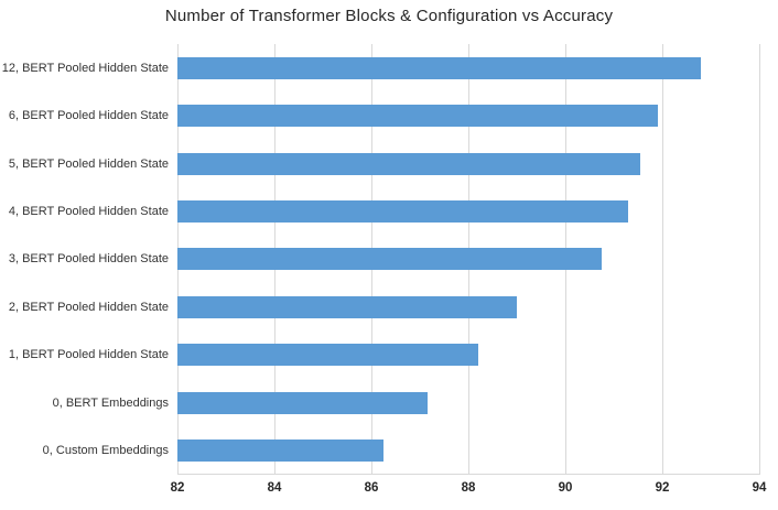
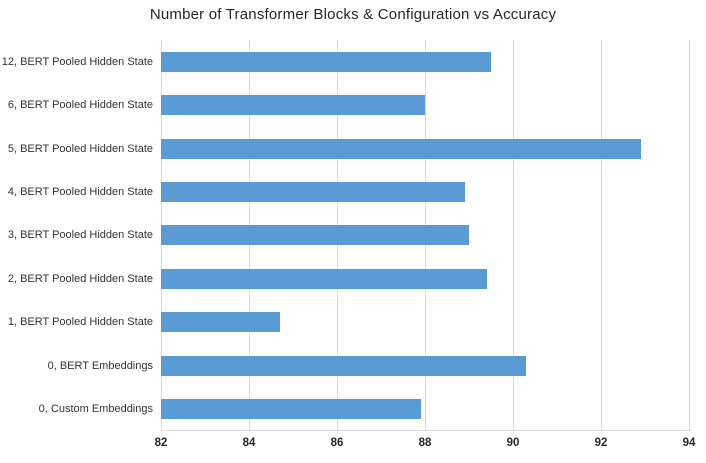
12, BERT Pooled Hidden State: 92.8 -> 89.5
6, BERT Pooled Hidden State: 91.9 -> 88.0
5, BERT Pooled Hidden State: 91.5 -> 92.9
4, BERT Pooled Hidden State: 91.3 -> 88.9
3, BERT Pooled Hidden State: 90.8 -> 89.0
2, BERT Pooled Hidden State: 89.0 -> 89.4
1, BERT Pooled Hidden State: 88.2 -> 84.7
0, BERT Embeddings: 87.2 -> 90.3
0, Custom Embeddings: 86.2 -> 87.9
